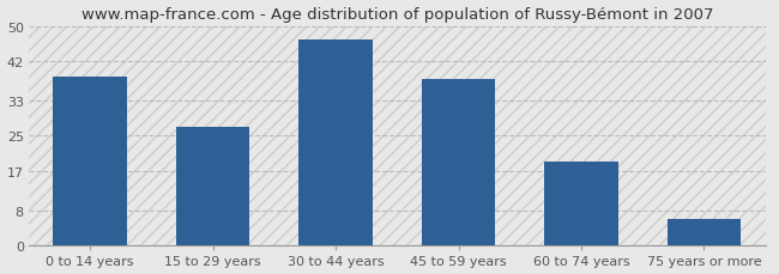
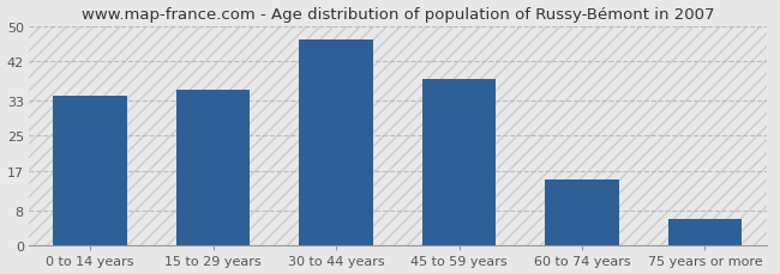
0 to 14 years: 38.5 -> 34.0
15 to 29 years: 27.0 -> 35.5
60 to 74 years: 19.0 -> 15.0
